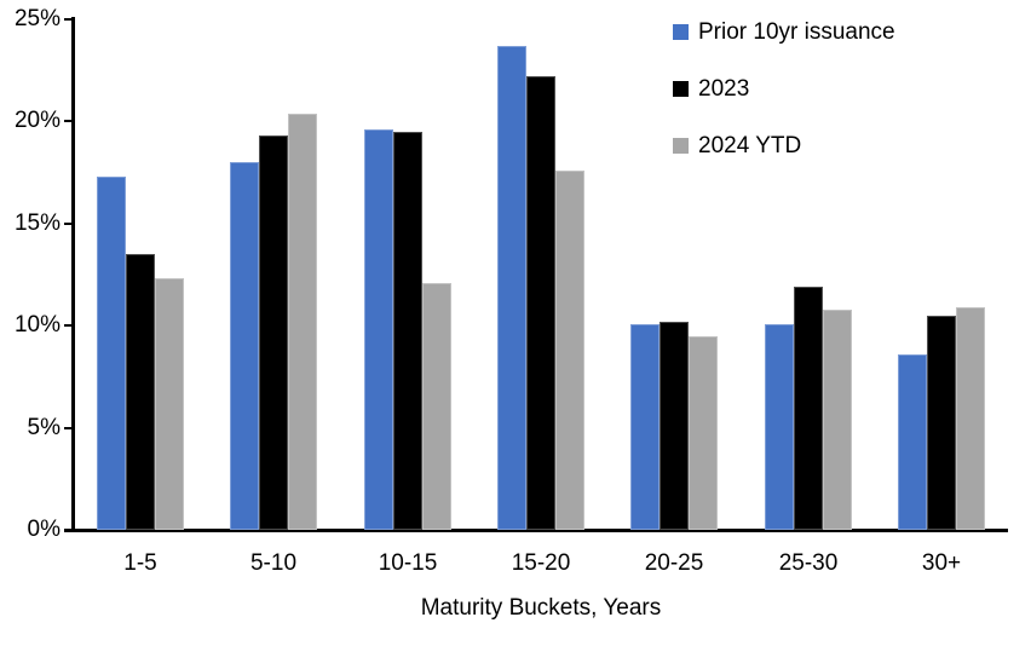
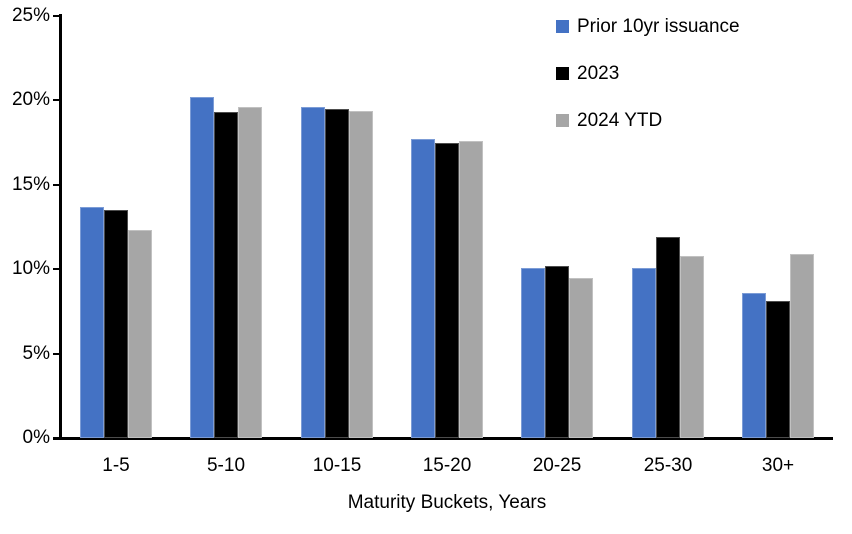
Prior 10yr issuance/1-5: 17.3% -> 13.7%
Prior 10yr issuance/5-10: 18.0% -> 20.2%
2024 YTD/5-10: 20.4% -> 19.6%
2024 YTD/10-15: 12.1% -> 19.4%
Prior 10yr issuance/15-20: 23.7% -> 17.7%
2023/15-20: 22.2% -> 17.5%
2023/30+: 10.5% -> 8.1%
